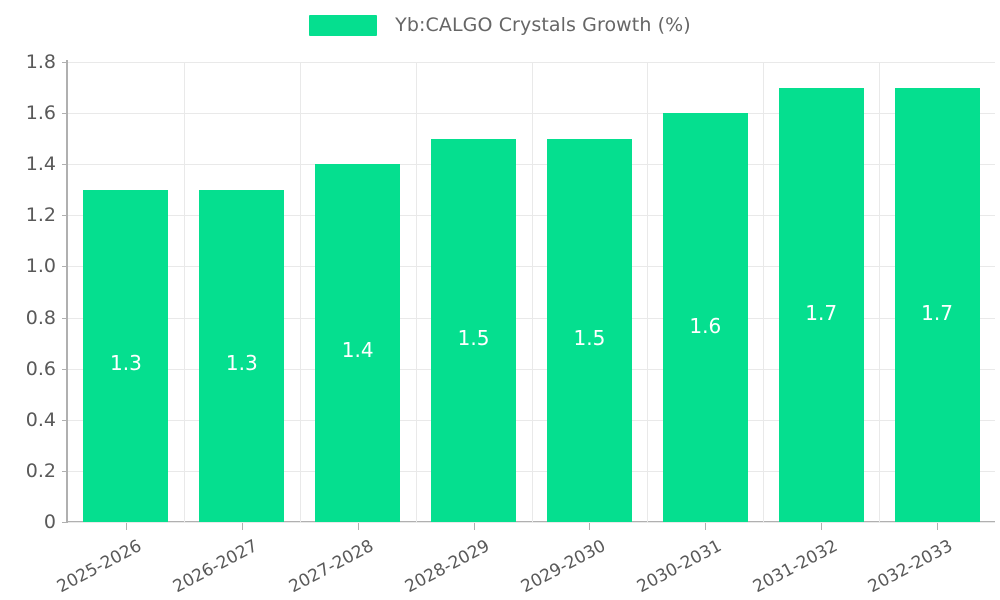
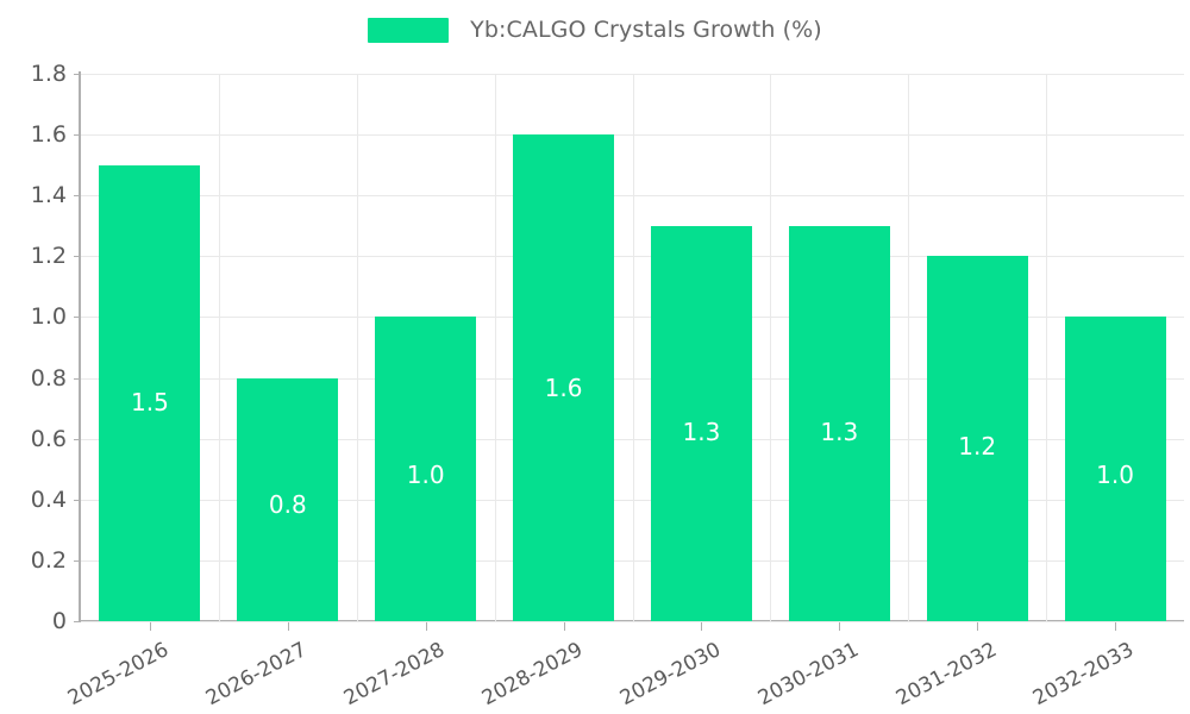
2025-2026: 1.3 -> 1.5
2026-2027: 1.3 -> 0.8
2027-2028: 1.4 -> 1.0
2028-2029: 1.5 -> 1.6
2029-2030: 1.5 -> 1.3
2030-2031: 1.6 -> 1.3
2031-2032: 1.7 -> 1.2
2032-2033: 1.7 -> 1.0
